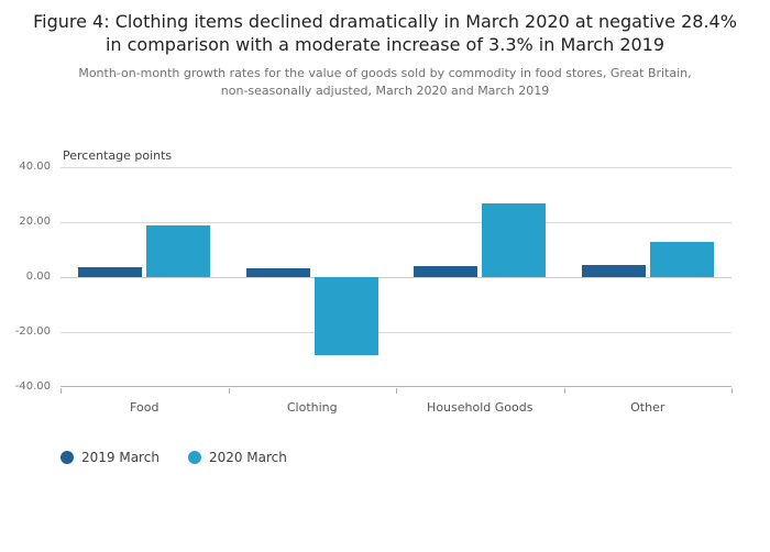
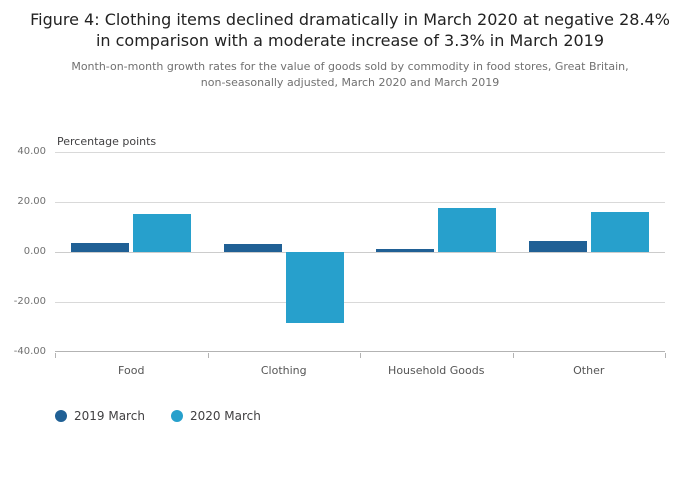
2020 March/Food: 19 -> 15
2019 March/Household Goods: 4 -> 1
2020 March/Household Goods: 27 -> 18
2020 March/Other: 13 -> 16
